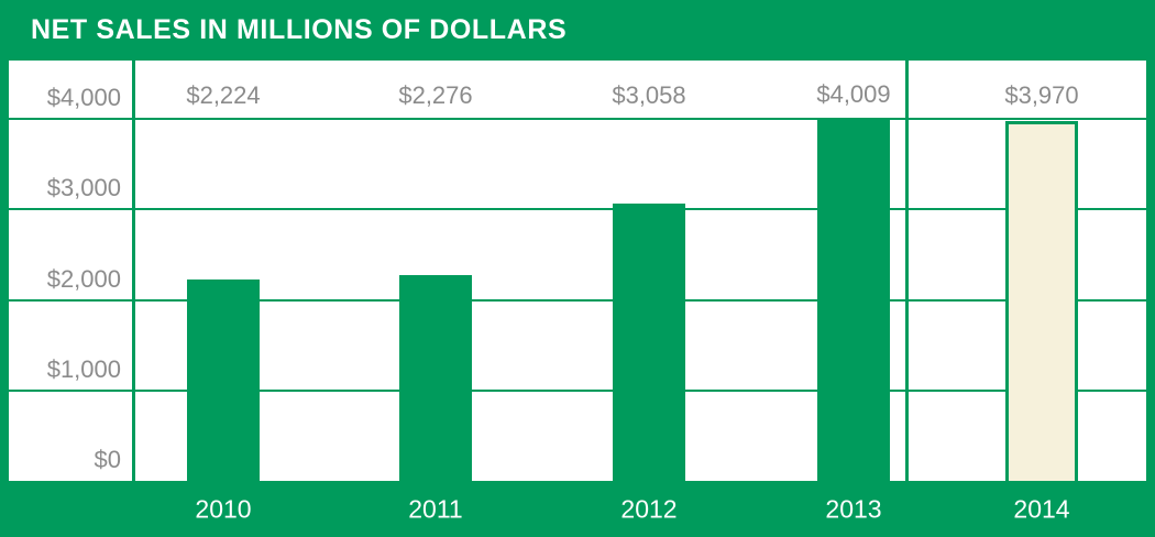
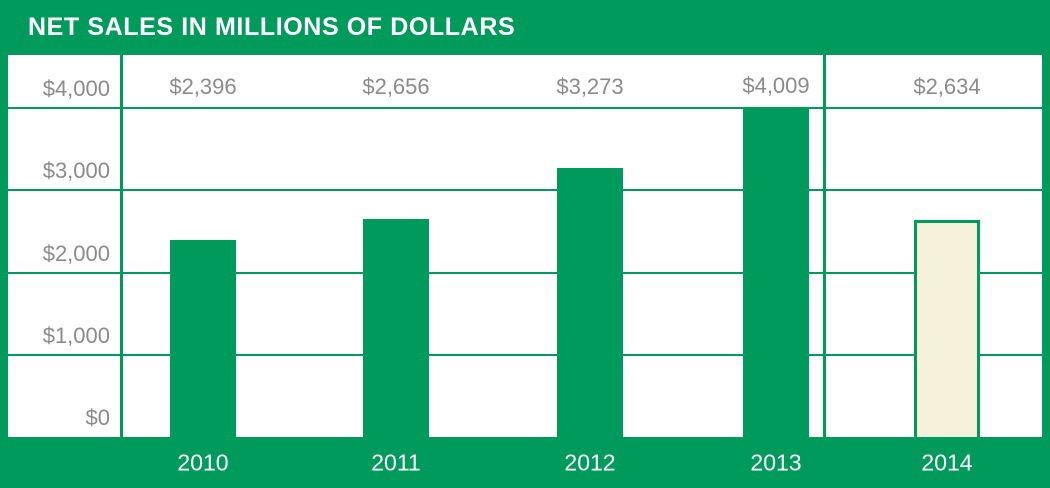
2010: $2,224 -> $2,396
2011: $2,276 -> $2,656
2012: $3,058 -> $3,273
2014: $3,970 -> $2,634
